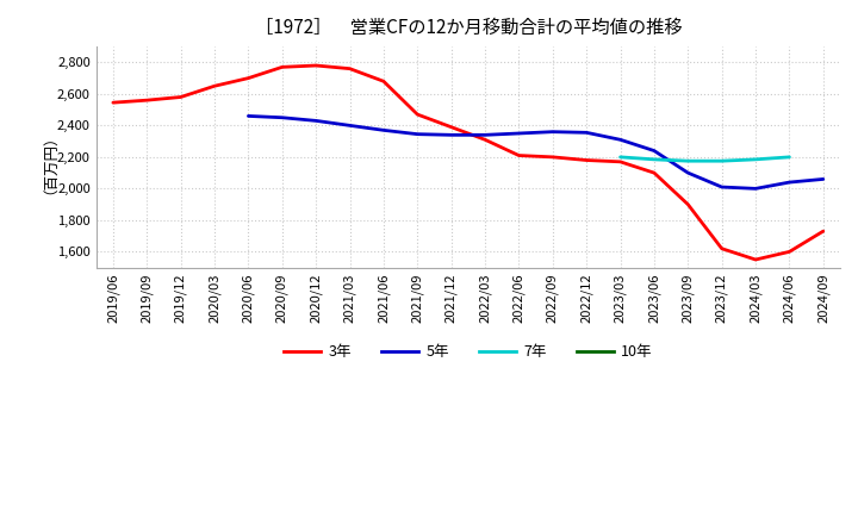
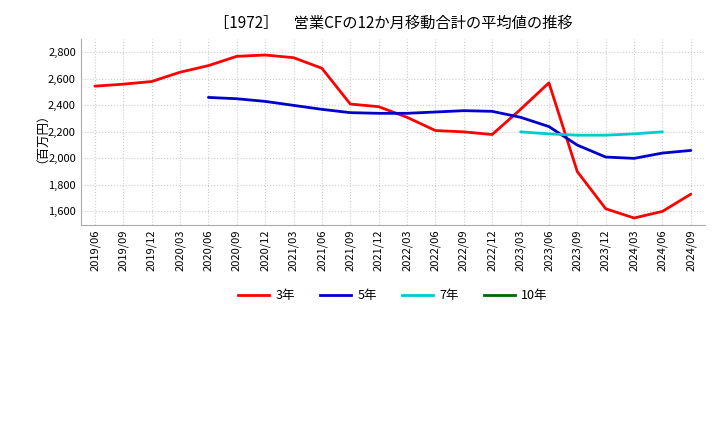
3年/2021/09: 2,470 -> 2,410
3年/2023/03: 2,170 -> 2,370
3年/2023/06: 2,100 -> 2,570
